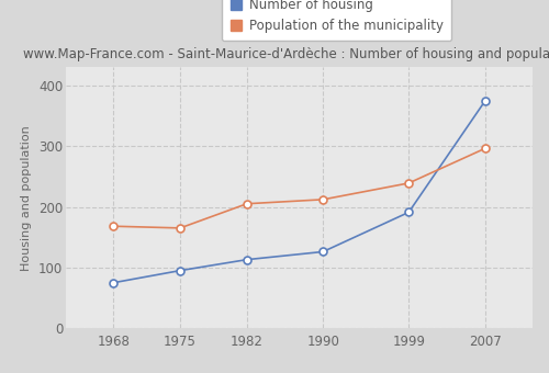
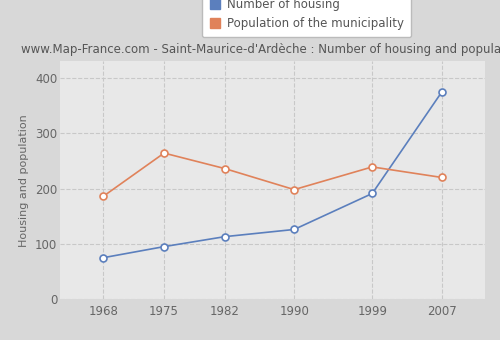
Population of the municipality/1968: 168 -> 186
Population of the municipality/1975: 165 -> 264
Population of the municipality/1982: 205 -> 236
Population of the municipality/1990: 212 -> 198
Population of the municipality/2007: 296 -> 220
